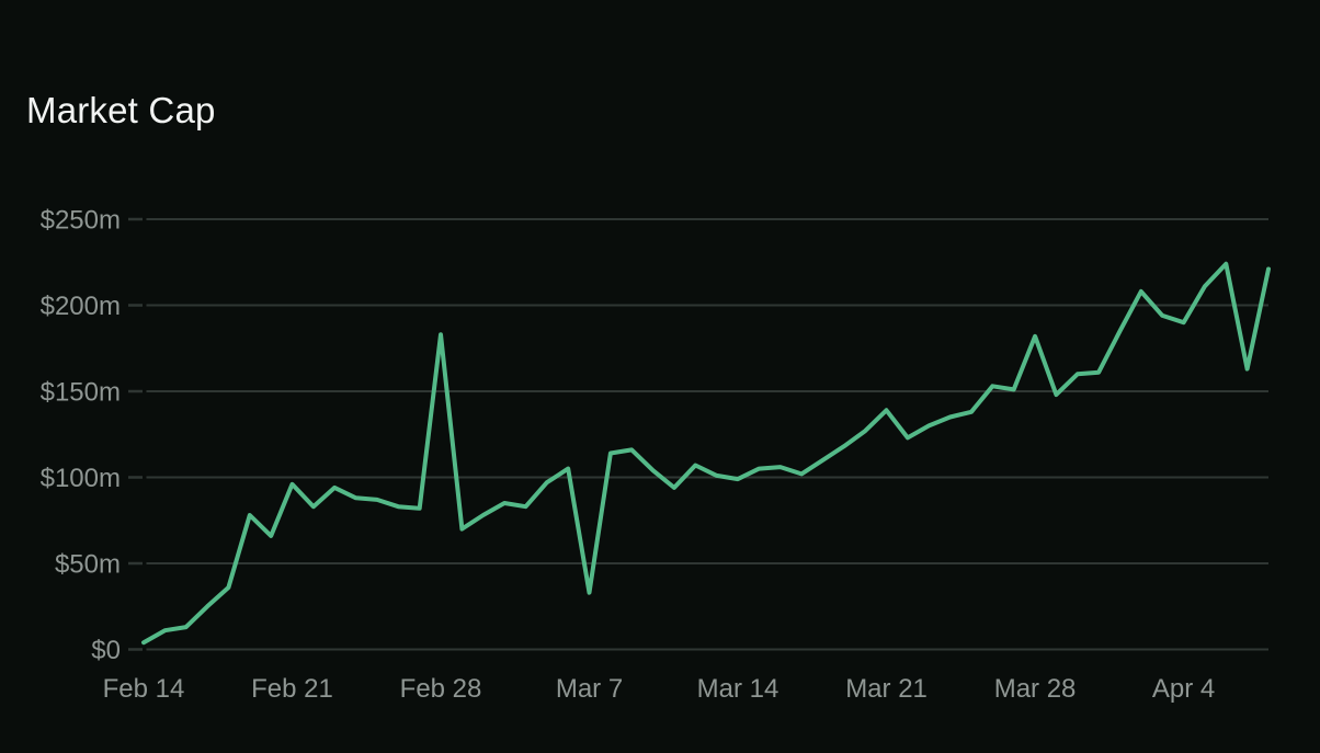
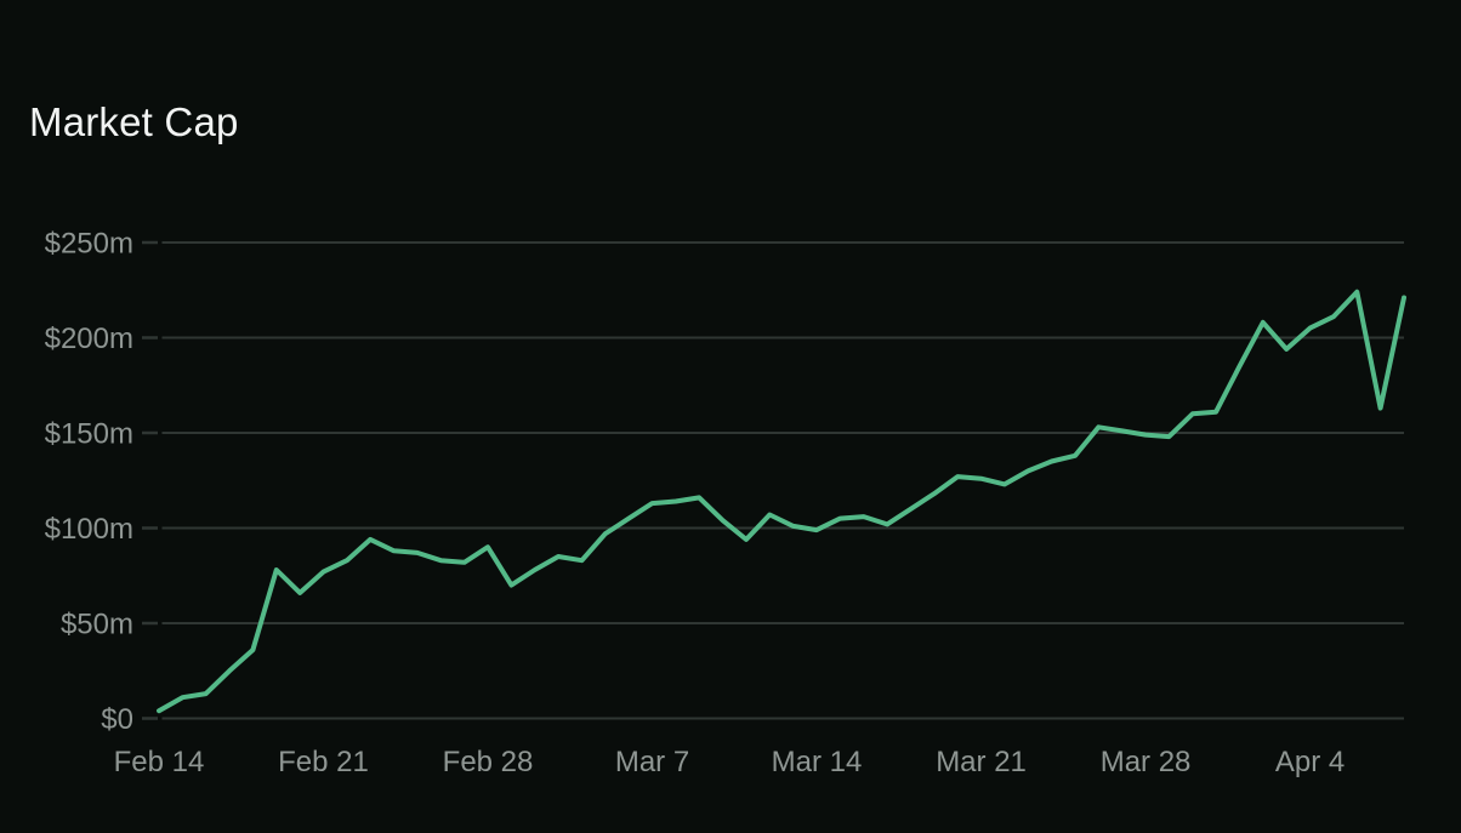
Feb 21: $96m -> $77m
Feb 28: $183m -> $90m
Mar 7: $33m -> $113m
Mar 21: $139m -> $126m
Mar 28: $182m -> $149m
Apr 4: $190m -> $205m
